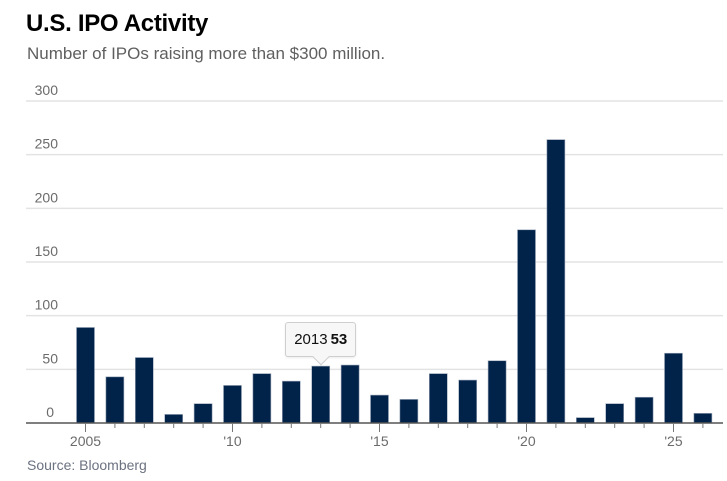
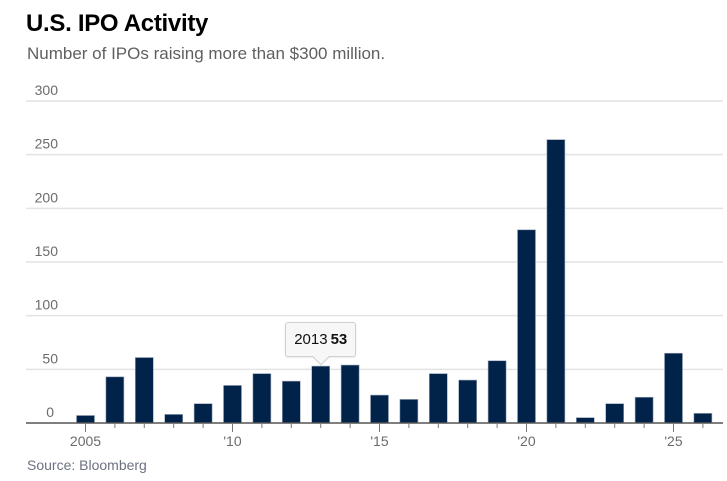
2005: 89 -> 7
